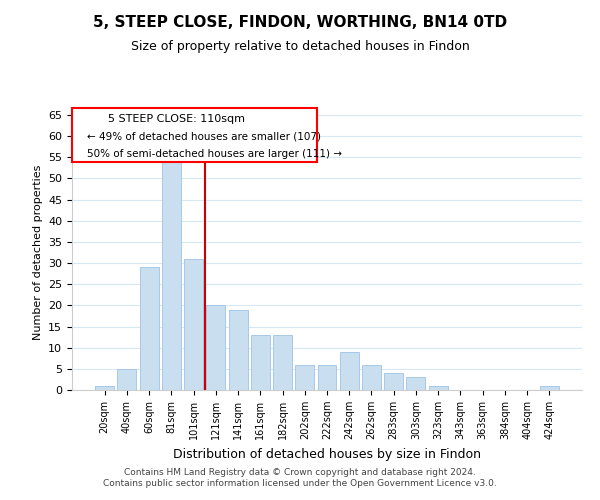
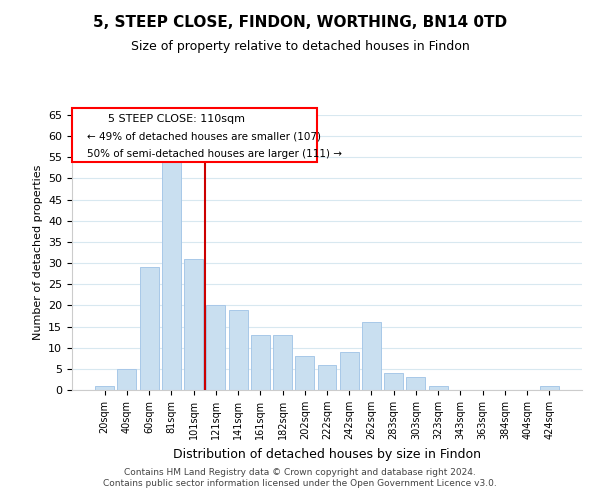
202sqm: 6 -> 8
262sqm: 6 -> 16
